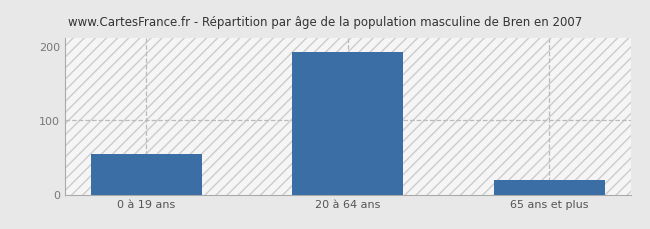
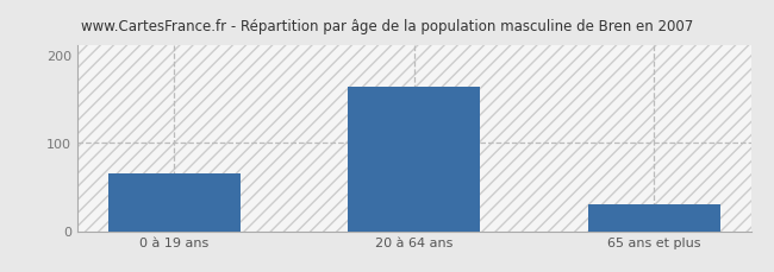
0 à 19 ans: 54 -> 65
20 à 64 ans: 192 -> 163
65 ans et plus: 20 -> 30
